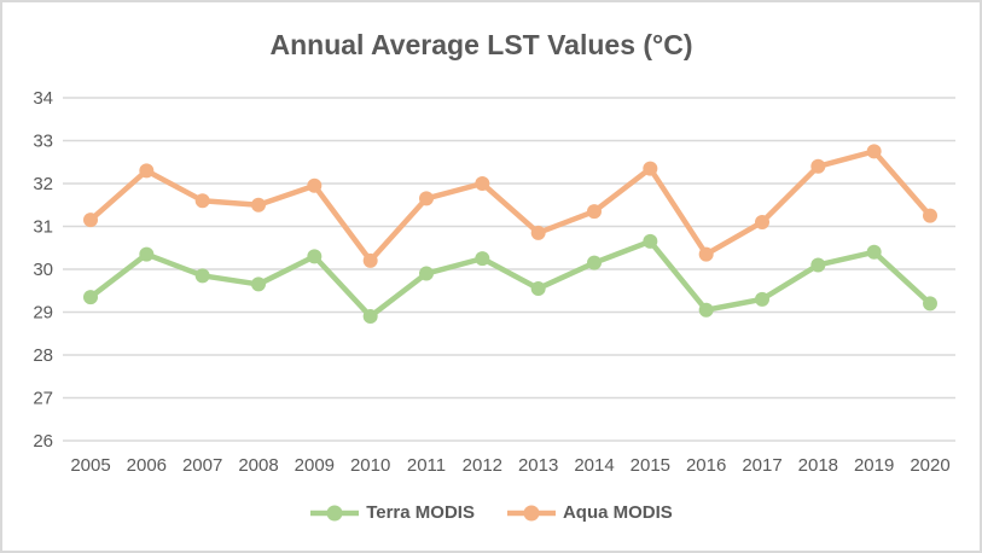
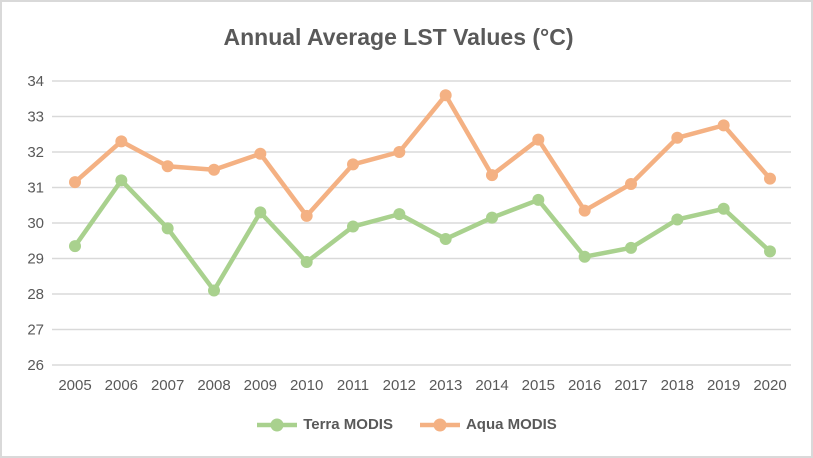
Terra MODIS/2006: 30.4 -> 31.2
Terra MODIS/2008: 29.6 -> 28.1
Aqua MODIS/2013: 30.9 -> 33.6
